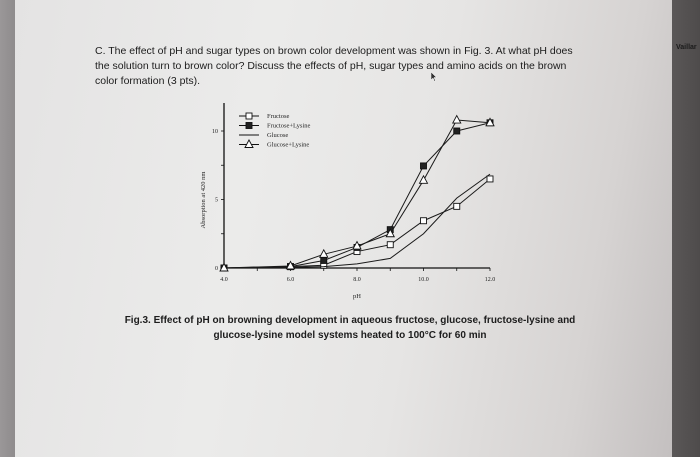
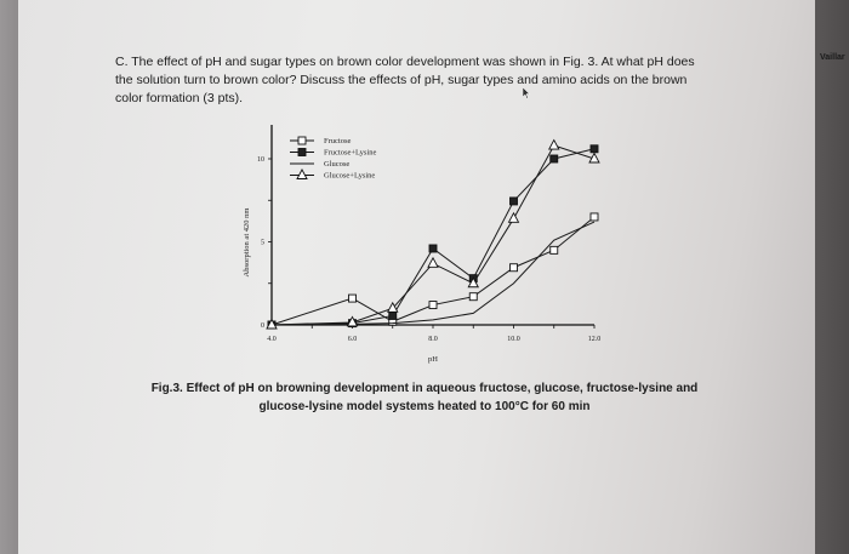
Fructose/6.0: 0.1 -> 1.6
Fructose+Lysine/8.0: 1.5 -> 4.6
Glucose+Lysine/8.0: 1.6 -> 3.7
Glucose/12.0: 6.8 -> 6.2
Glucose+Lysine/12.0: 10.6 -> 10.0
